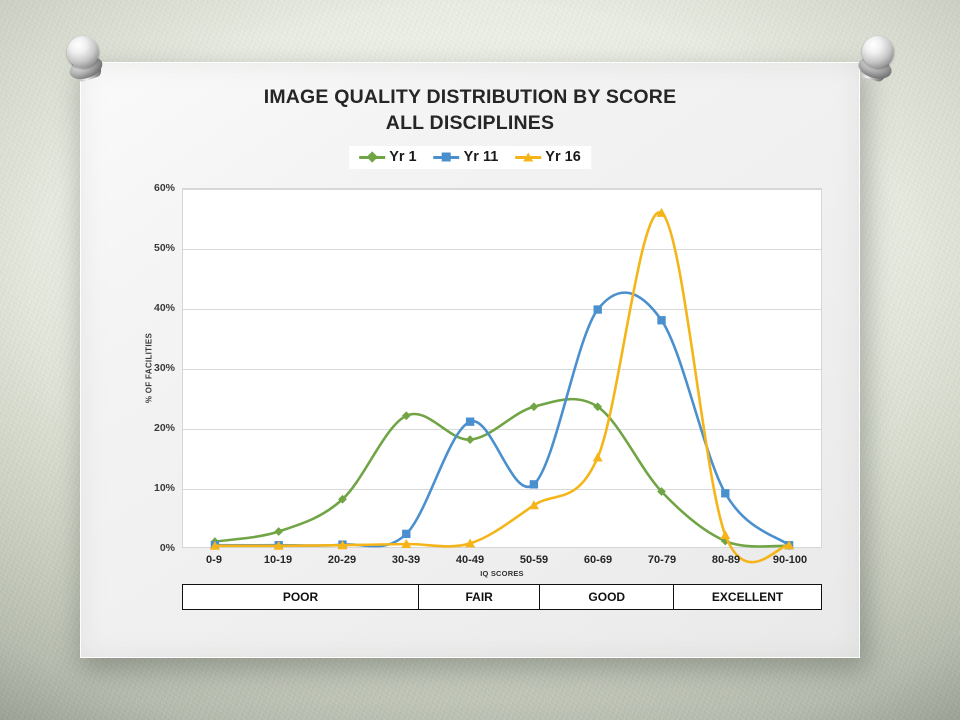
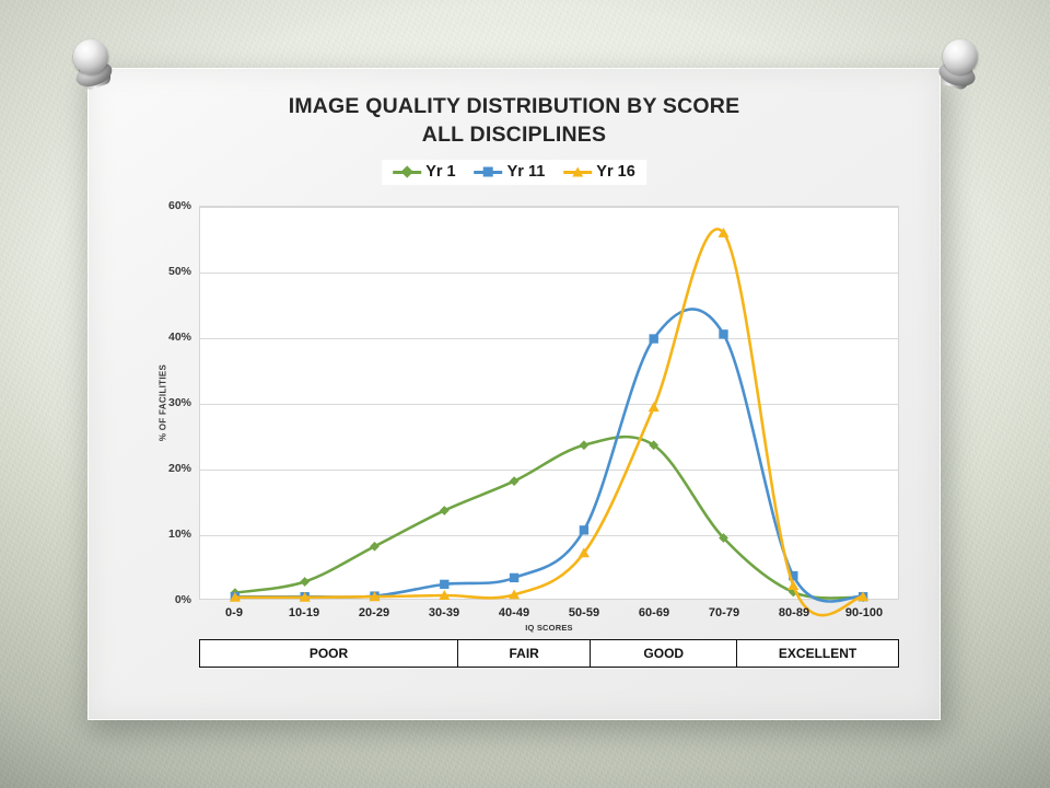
Yr 1/30-39: 22% -> 14%
Yr 11/40-49: 21% -> 3%
Yr 16/60-69: 15% -> 29%
Yr 11/70-79: 38% -> 40%
Yr 11/80-89: 9% -> 4%
